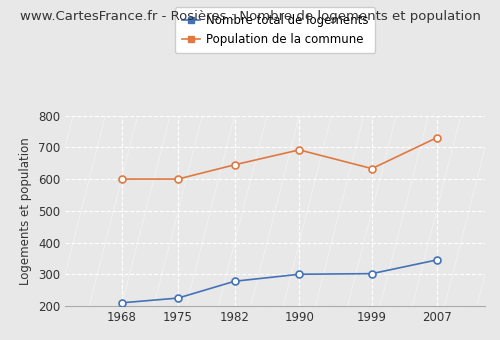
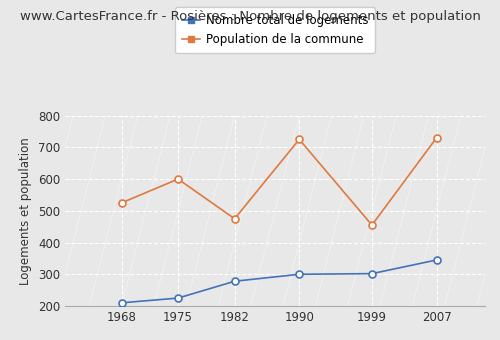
Population de la commune/1968: 600 -> 525
Population de la commune/1982: 645 -> 475
Population de la commune/1990: 692 -> 725
Population de la commune/1999: 633 -> 455
